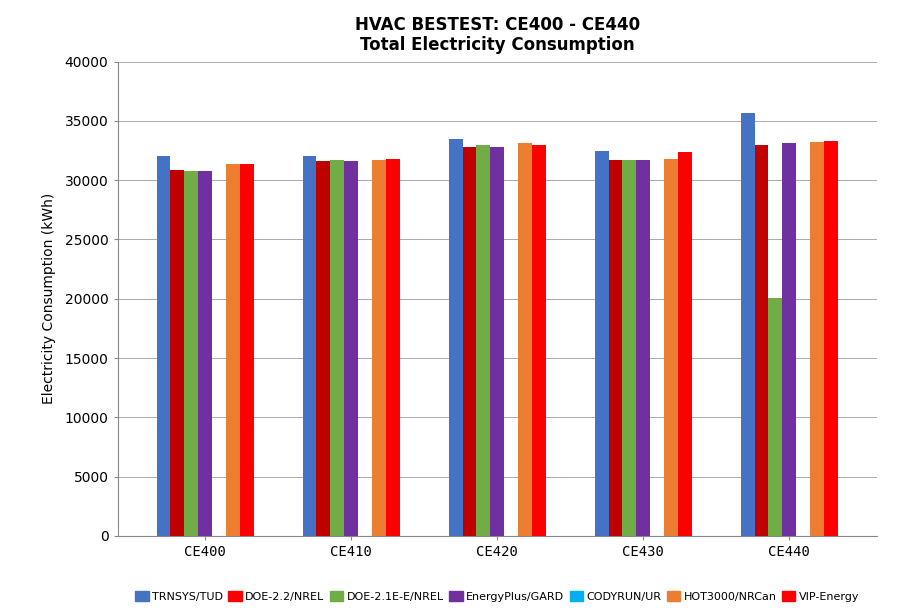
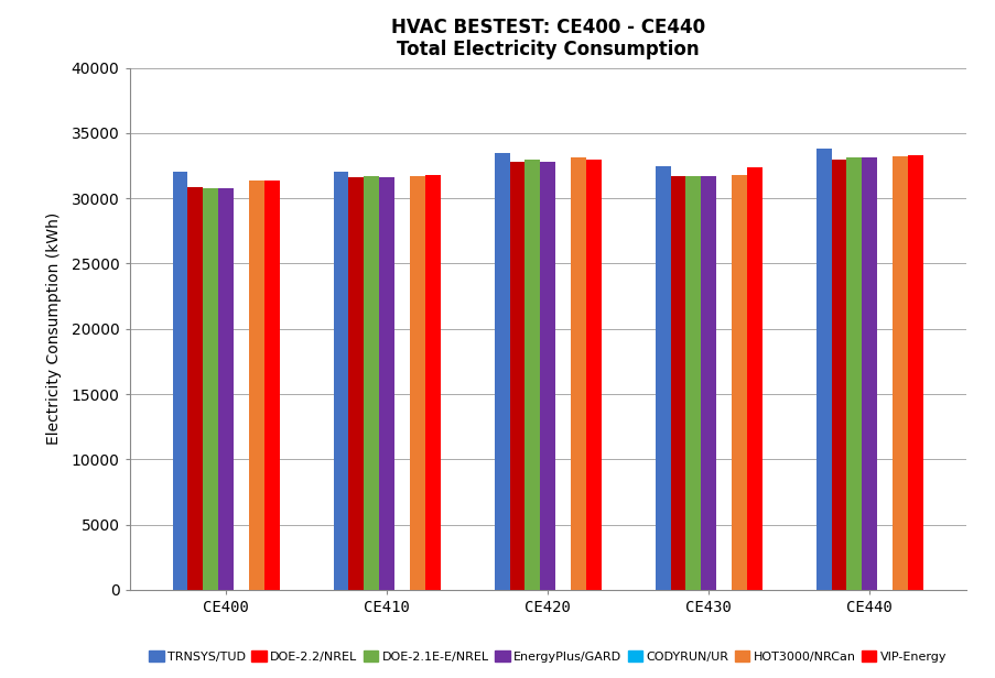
TRNSYS/TUD/CE440: 35700 -> 33800
DOE-2.1E-E/NREL/CE440: 20100 -> 33100
